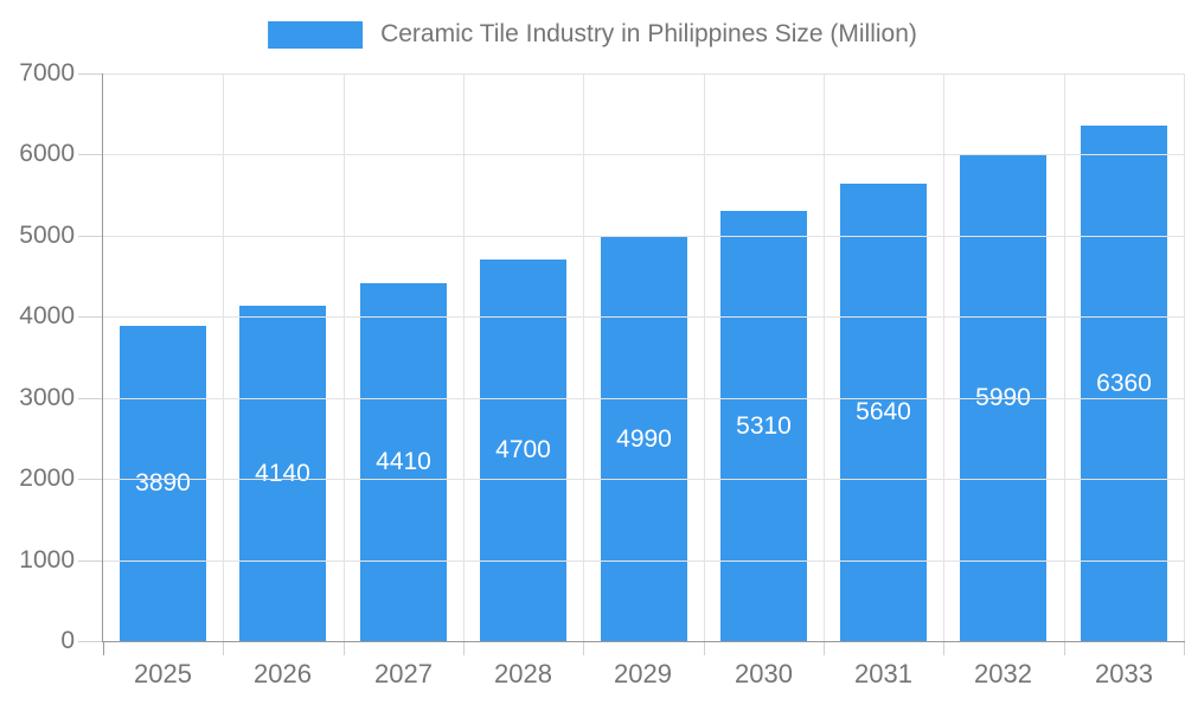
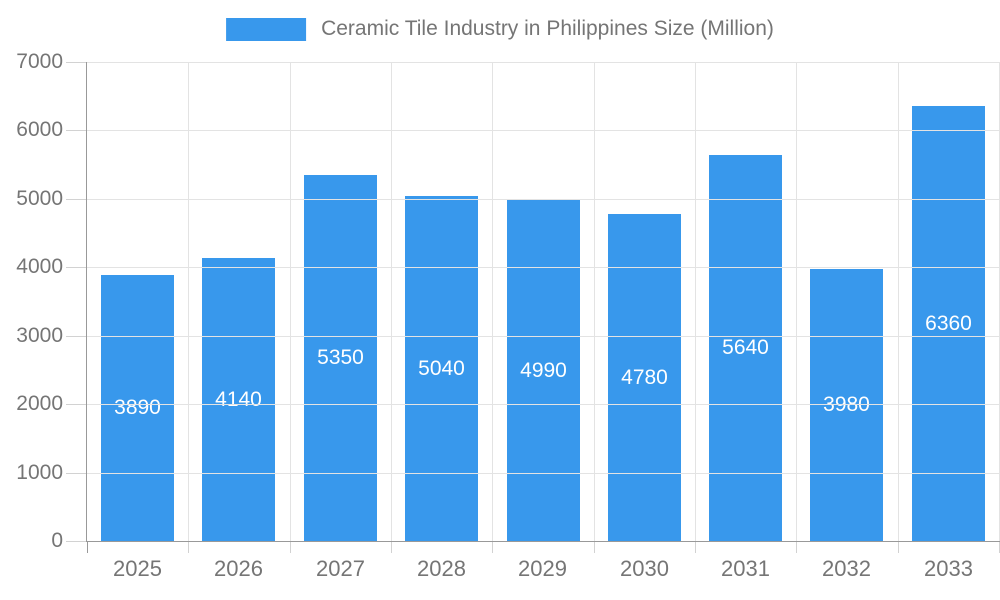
2027: 4410 -> 5350
2028: 4700 -> 5040
2030: 5310 -> 4780
2032: 5990 -> 3980
